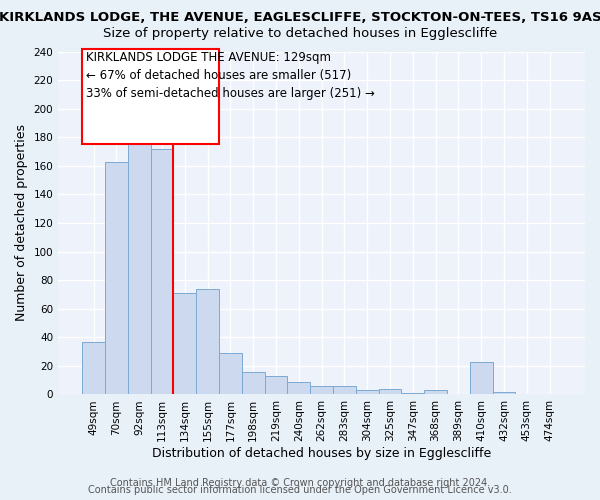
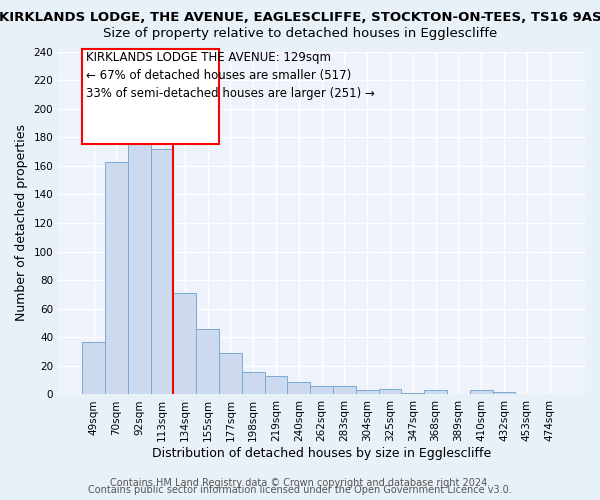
155sqm: 74 -> 46
410sqm: 23 -> 3
